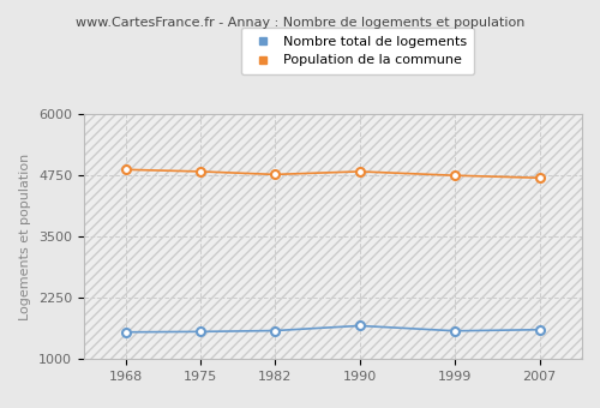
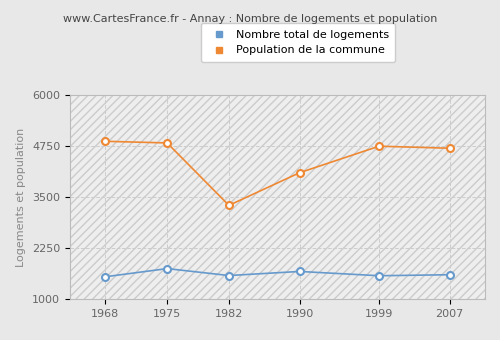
Nombre total de logements/1975: 1560 -> 1750
Population de la commune/1982: 4770 -> 3300
Population de la commune/1990: 4830 -> 4100
